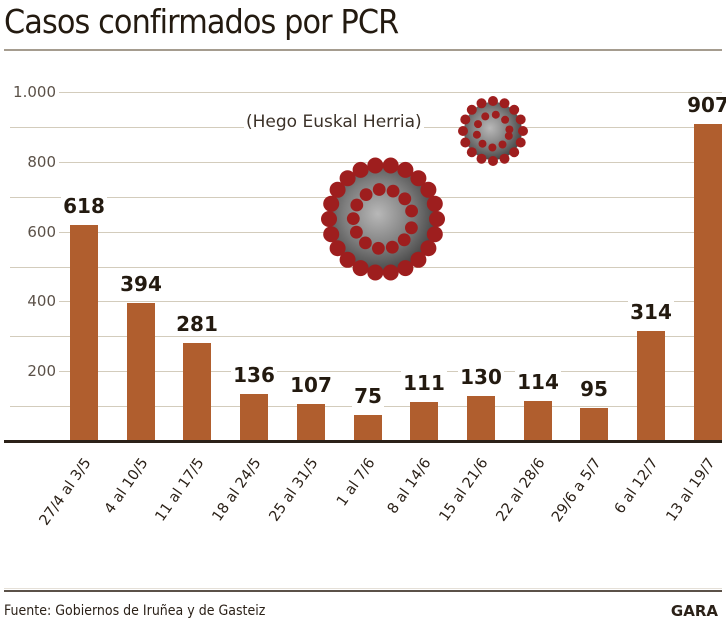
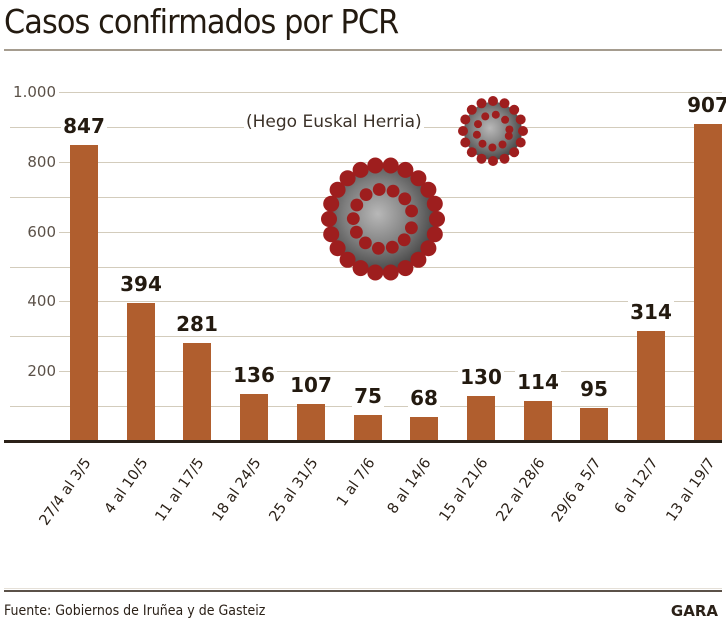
27/4 al 3/5: 618 -> 847
8 al 14/6: 111 -> 68
